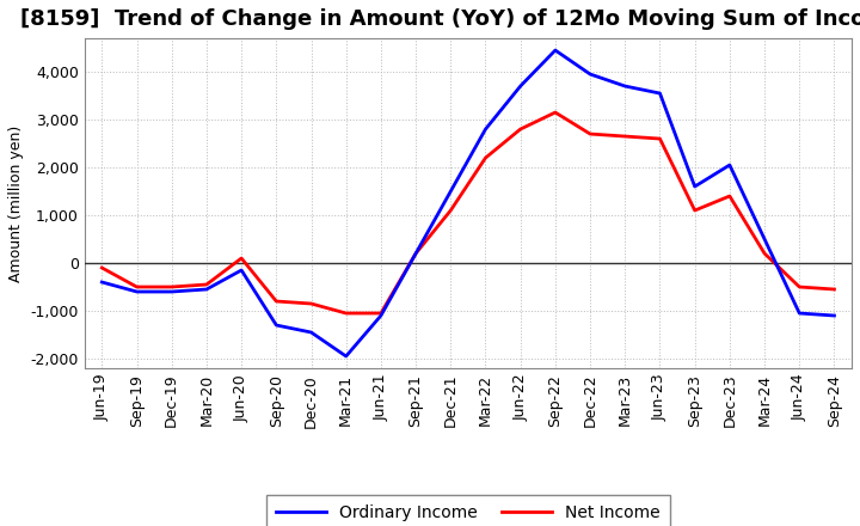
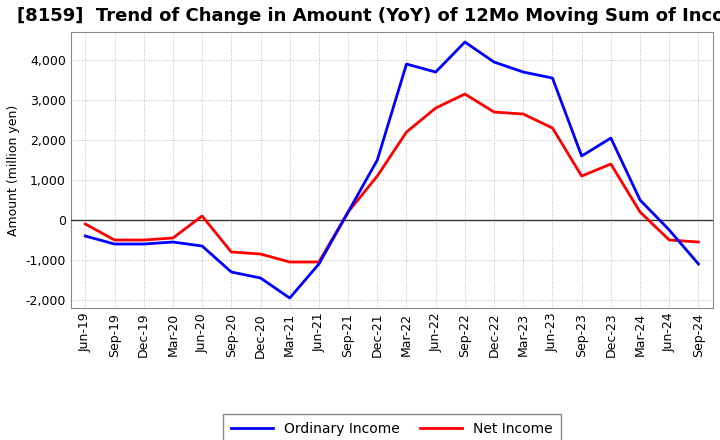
Ordinary Income/Jun-20: -150 -> -650
Ordinary Income/Mar-22: 2,800 -> 3,900
Net Income/Jun-23: 2,600 -> 2,300
Ordinary Income/Jun-24: -1,050 -> -250
